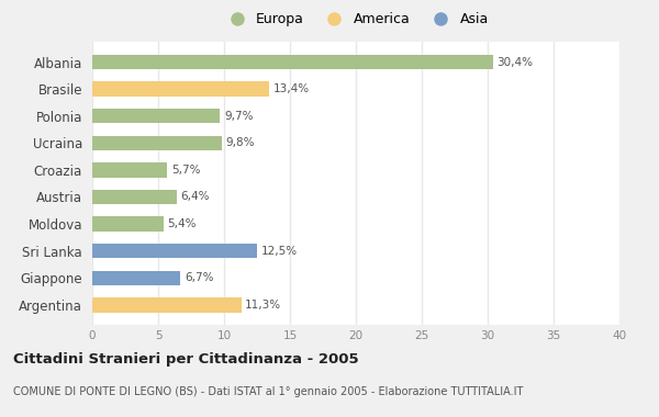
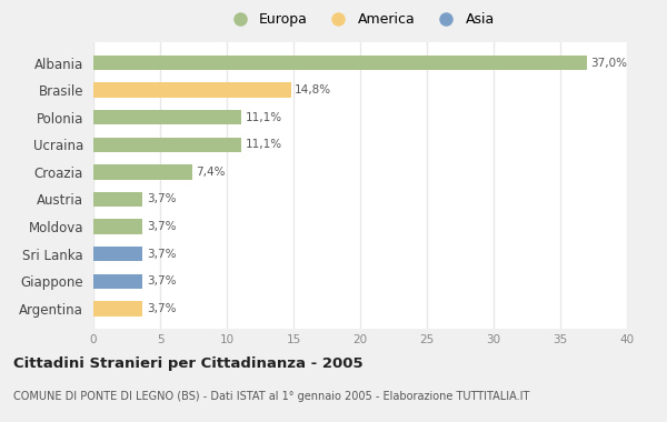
Albania: 30,4% -> 37,0%
Brasile: 13,4% -> 14,8%
Polonia: 9,7% -> 11,1%
Ucraina: 9,8% -> 11,1%
Croazia: 5,7% -> 7,4%
Austria: 6,4% -> 3,7%
Moldova: 5,4% -> 3,7%
Sri Lanka: 12,5% -> 3,7%
Giappone: 6,7% -> 3,7%
Argentina: 11,3% -> 3,7%
